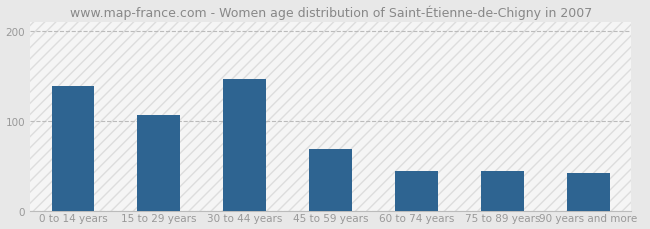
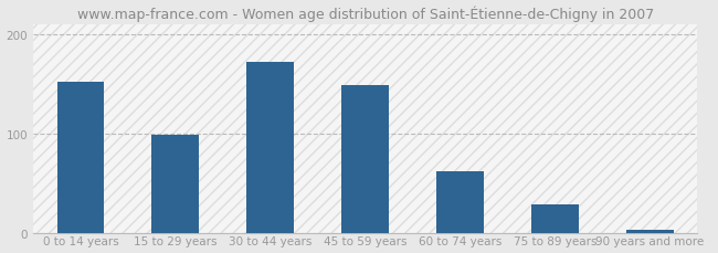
0 to 14 years: 138 -> 152
15 to 29 years: 106 -> 99
30 to 44 years: 146 -> 172
45 to 59 years: 68 -> 148
60 to 74 years: 44 -> 62
75 to 89 years: 44 -> 28
90 years and more: 42 -> 3
